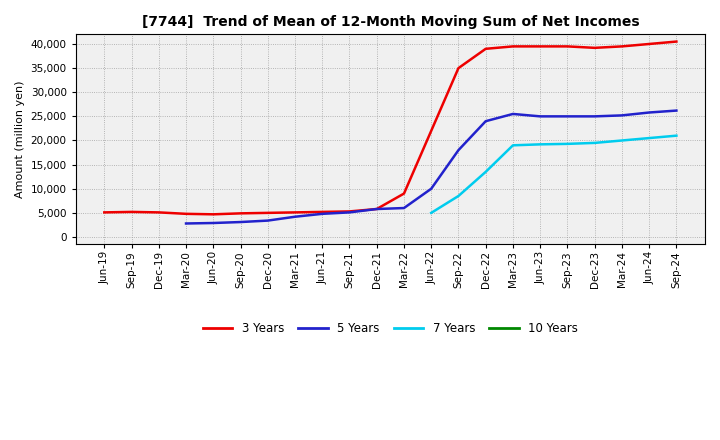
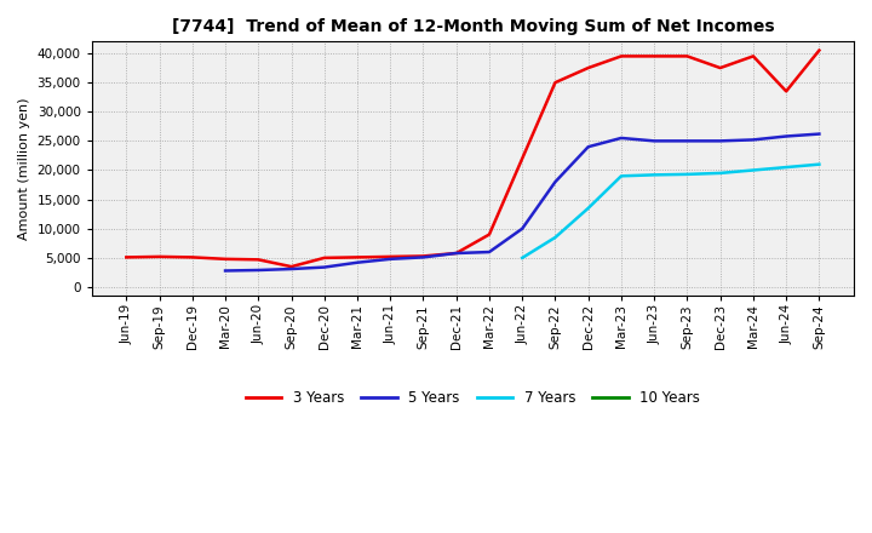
3 Years/Sep-20: 4,900 -> 3,500
3 Years/Dec-22: 39,000 -> 37,500
3 Years/Dec-23: 39,200 -> 37,500
3 Years/Jun-24: 40,000 -> 33,500
